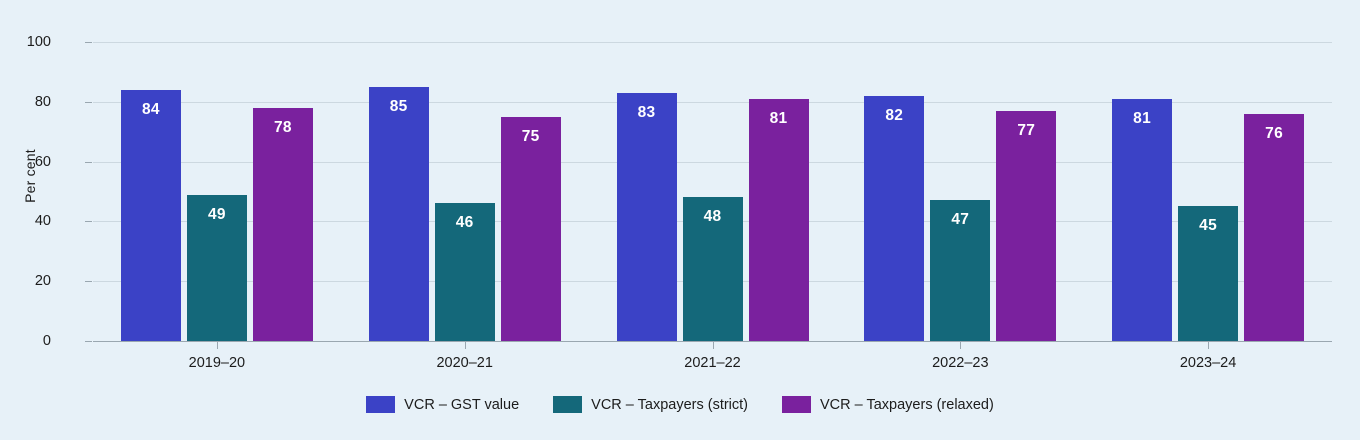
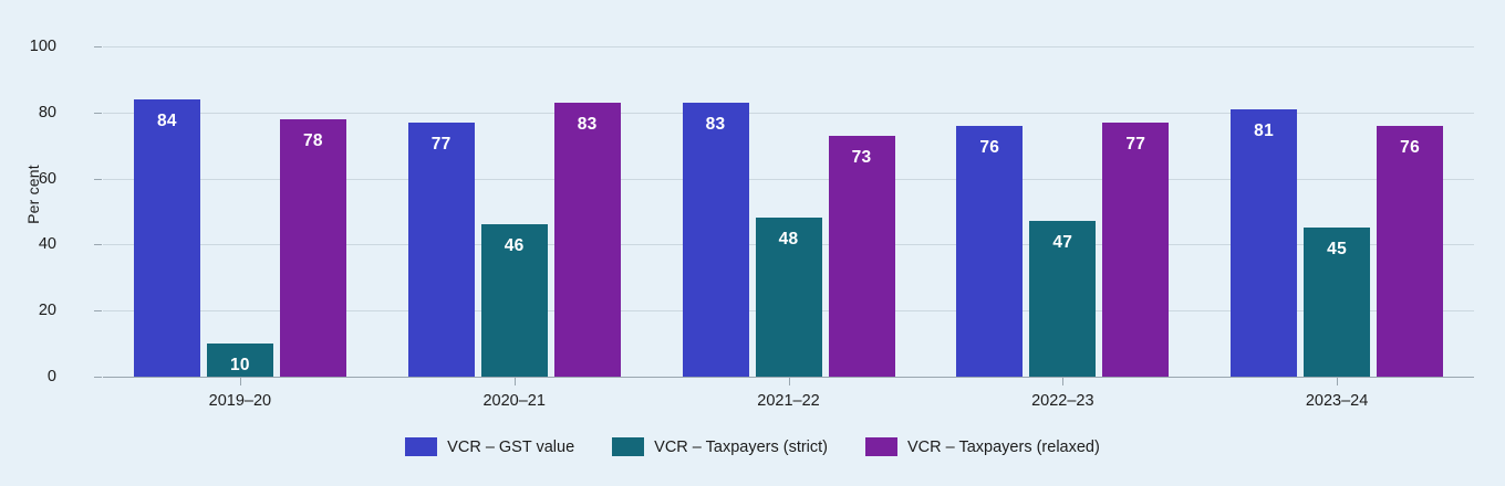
VCR – Taxpayers (strict)/2019–20: 49 -> 10
VCR – GST value/2020–21: 85 -> 77
VCR – Taxpayers (relaxed)/2020–21: 75 -> 83
VCR – Taxpayers (relaxed)/2021–22: 81 -> 73
VCR – GST value/2022–23: 82 -> 76
